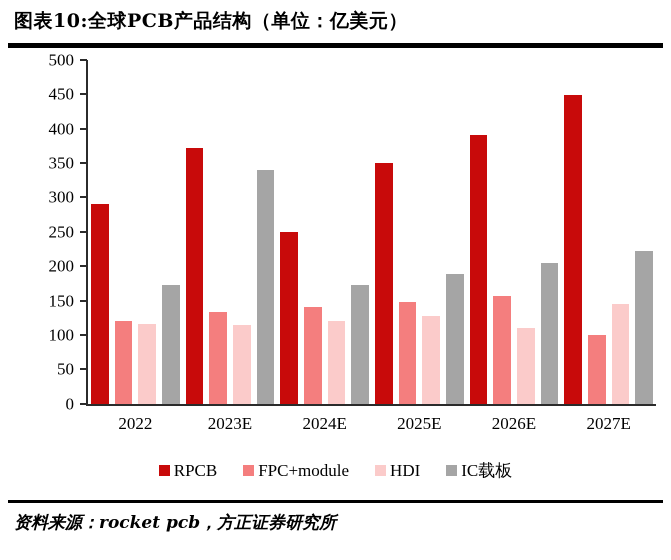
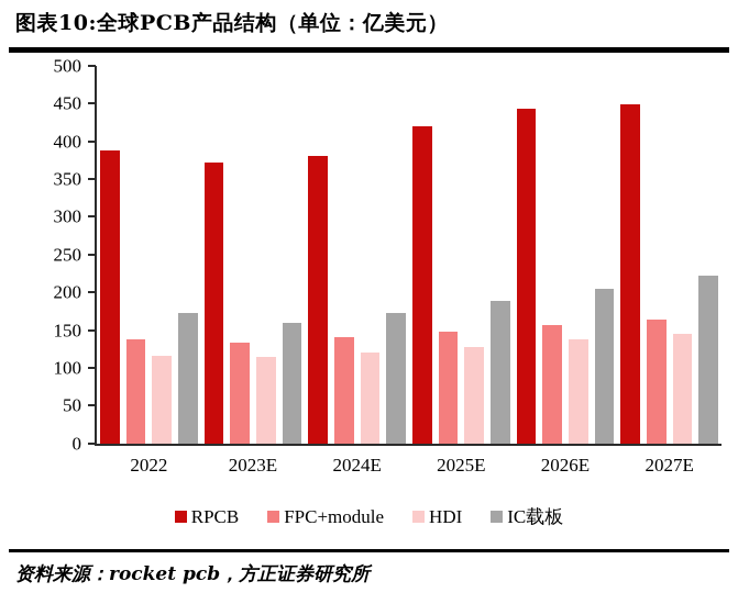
RPCB/2022: 290 -> 390
FPC+module/2022: 120 -> 140
IC载板/2023E: 340 -> 160
RPCB/2024E: 250 -> 380
RPCB/2025E: 350 -> 420
RPCB/2026E: 390 -> 440
HDI/2026E: 110 -> 140
FPC+module/2027E: 100 -> 160
